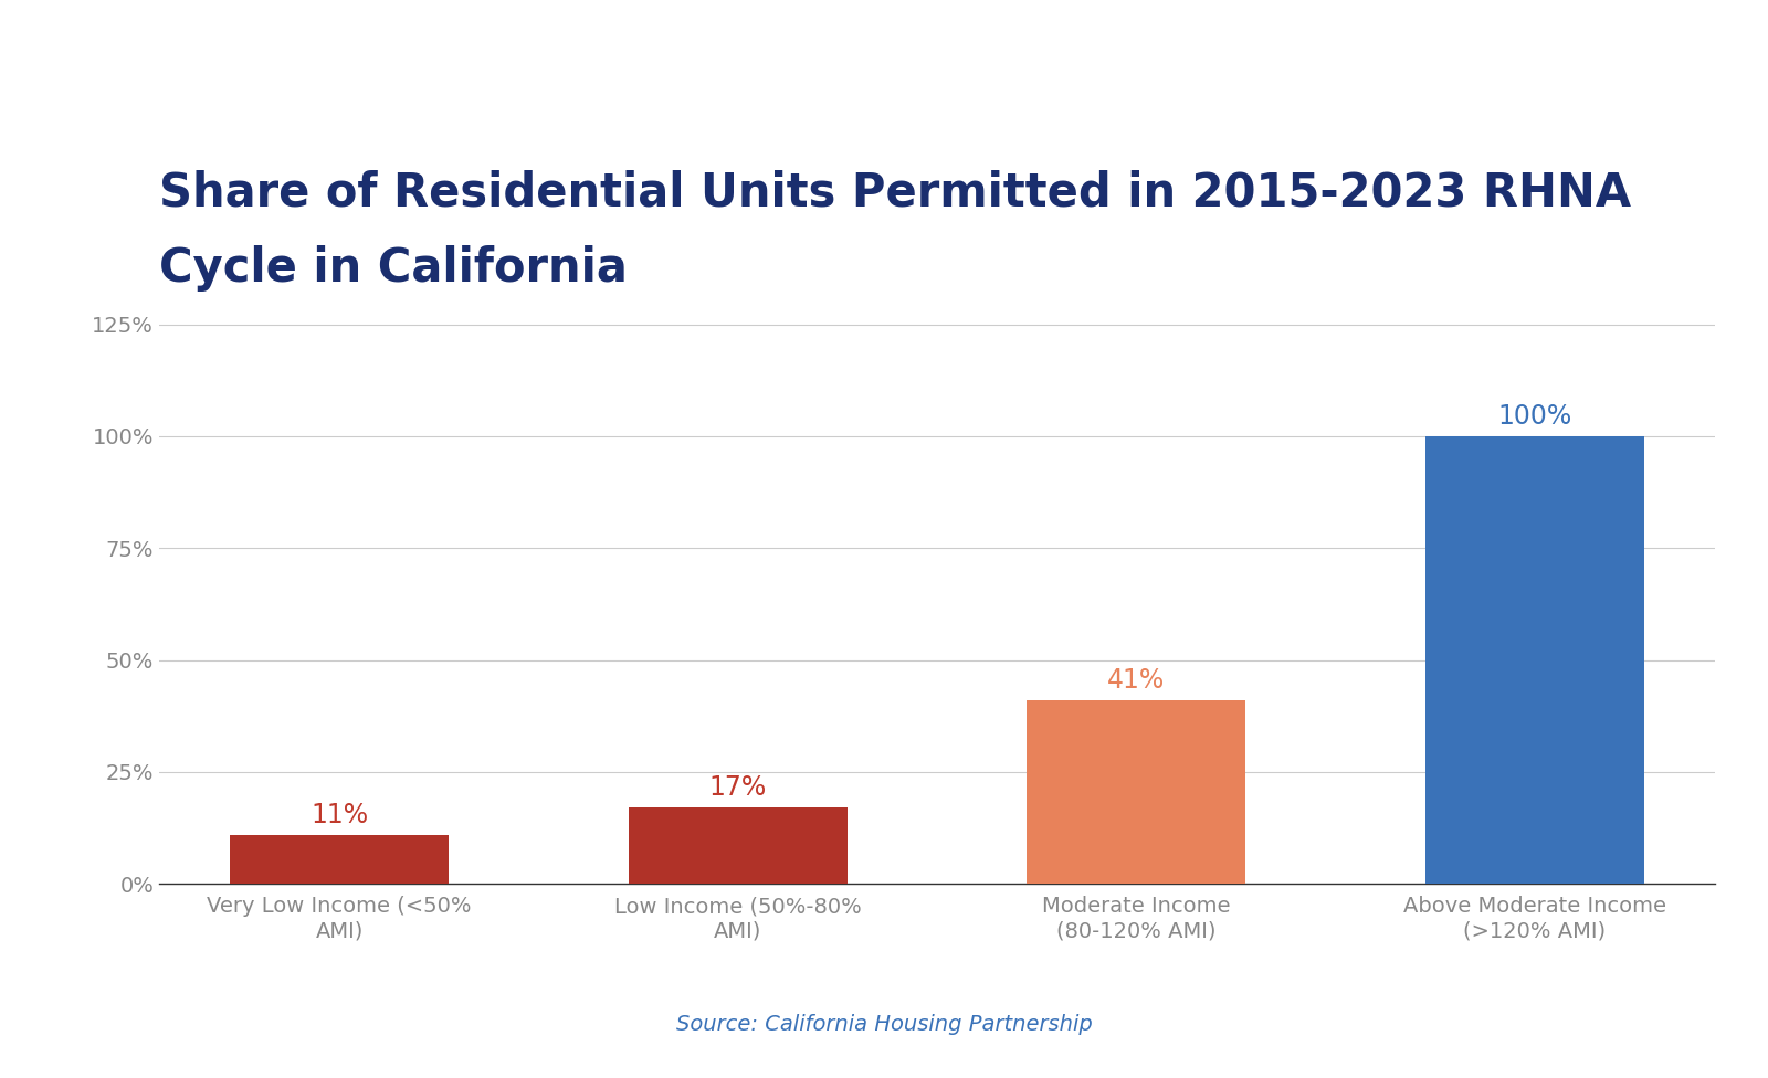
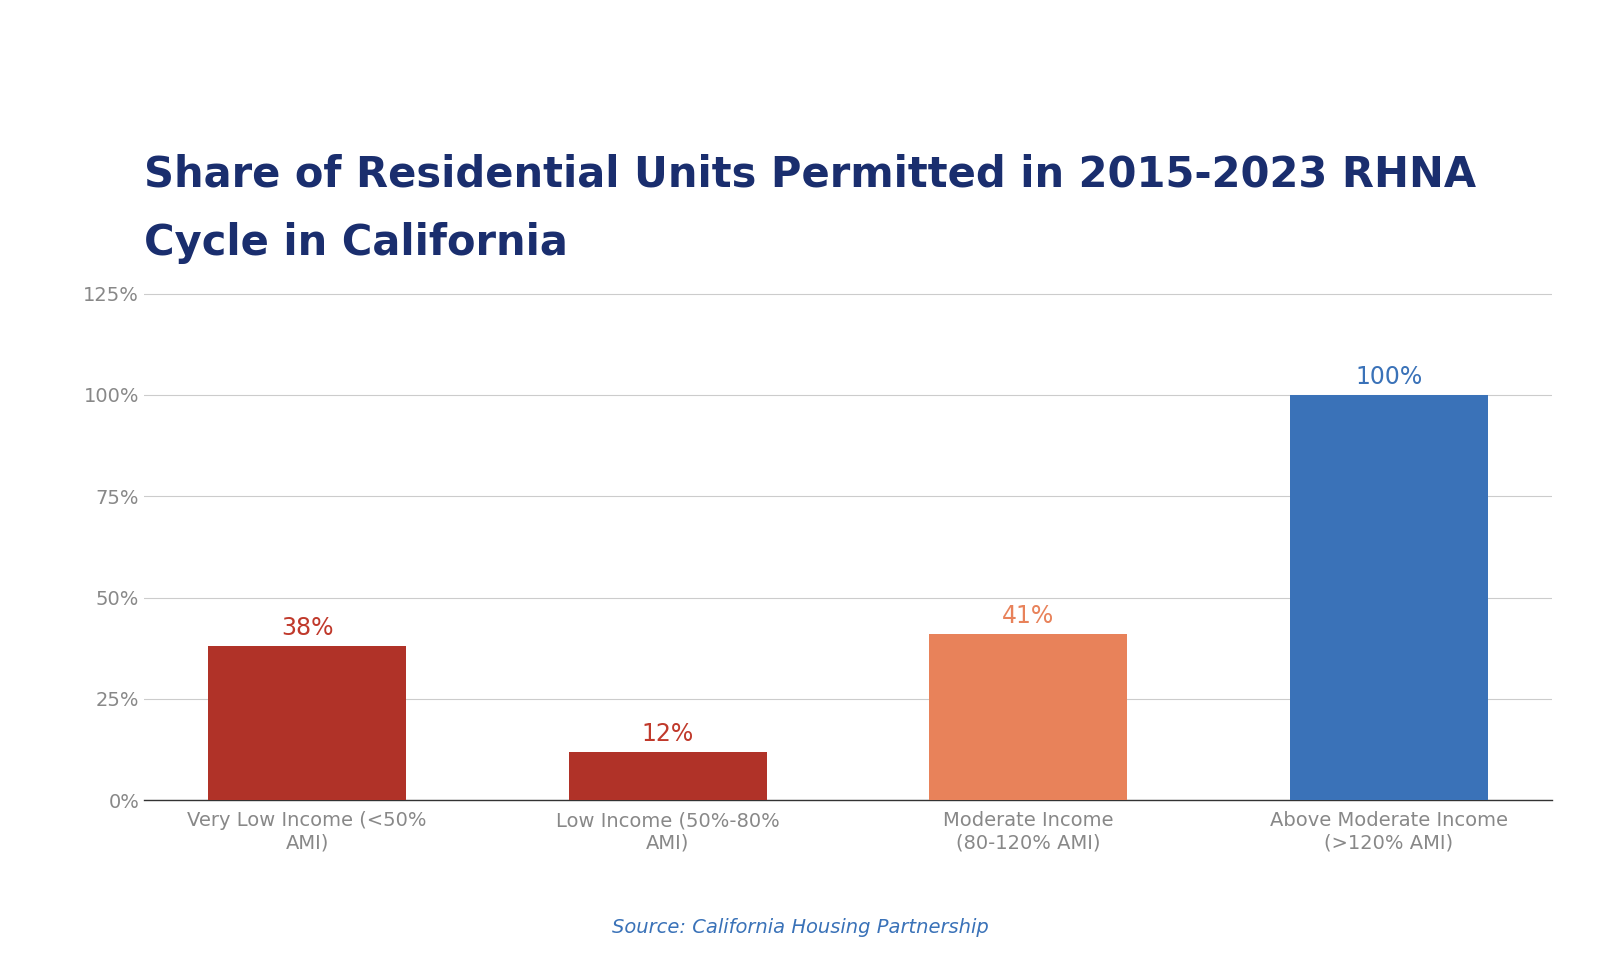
Very Low Income (<50% AMI): 11% -> 38%
Low Income (50%-80% AMI): 17% -> 12%
